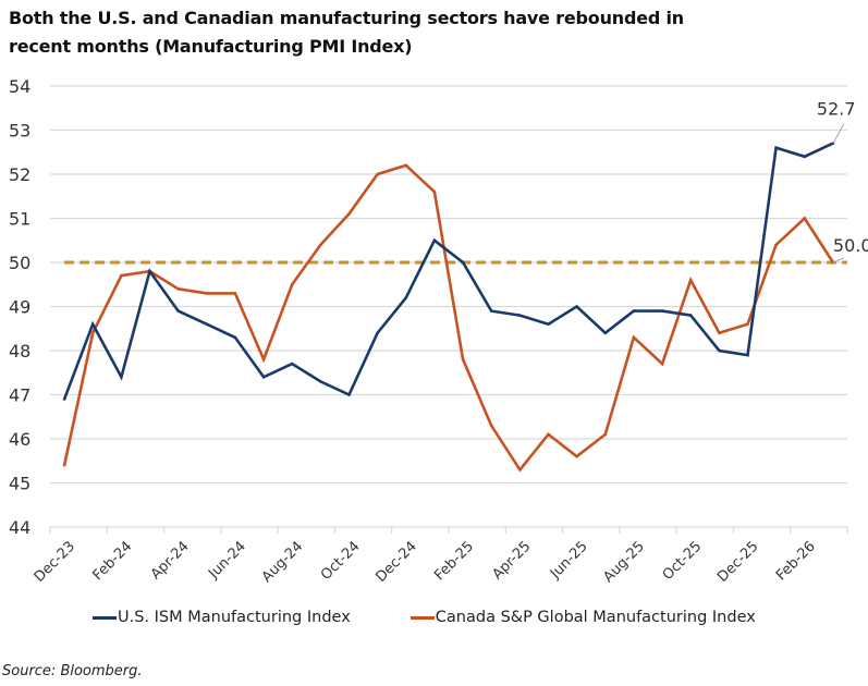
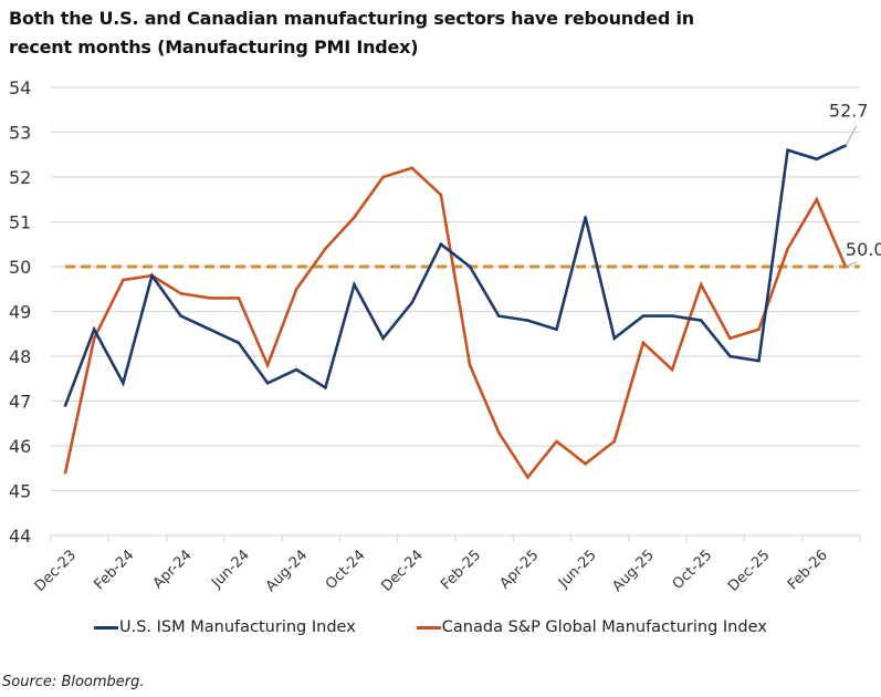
U.S. ISM Manufacturing Index/Oct-24: 47.0 -> 49.6
U.S. ISM Manufacturing Index/Jun-25: 49.0 -> 51.1
Canada S&P Global Manufacturing Index/Feb-26: 51.0 -> 51.5
